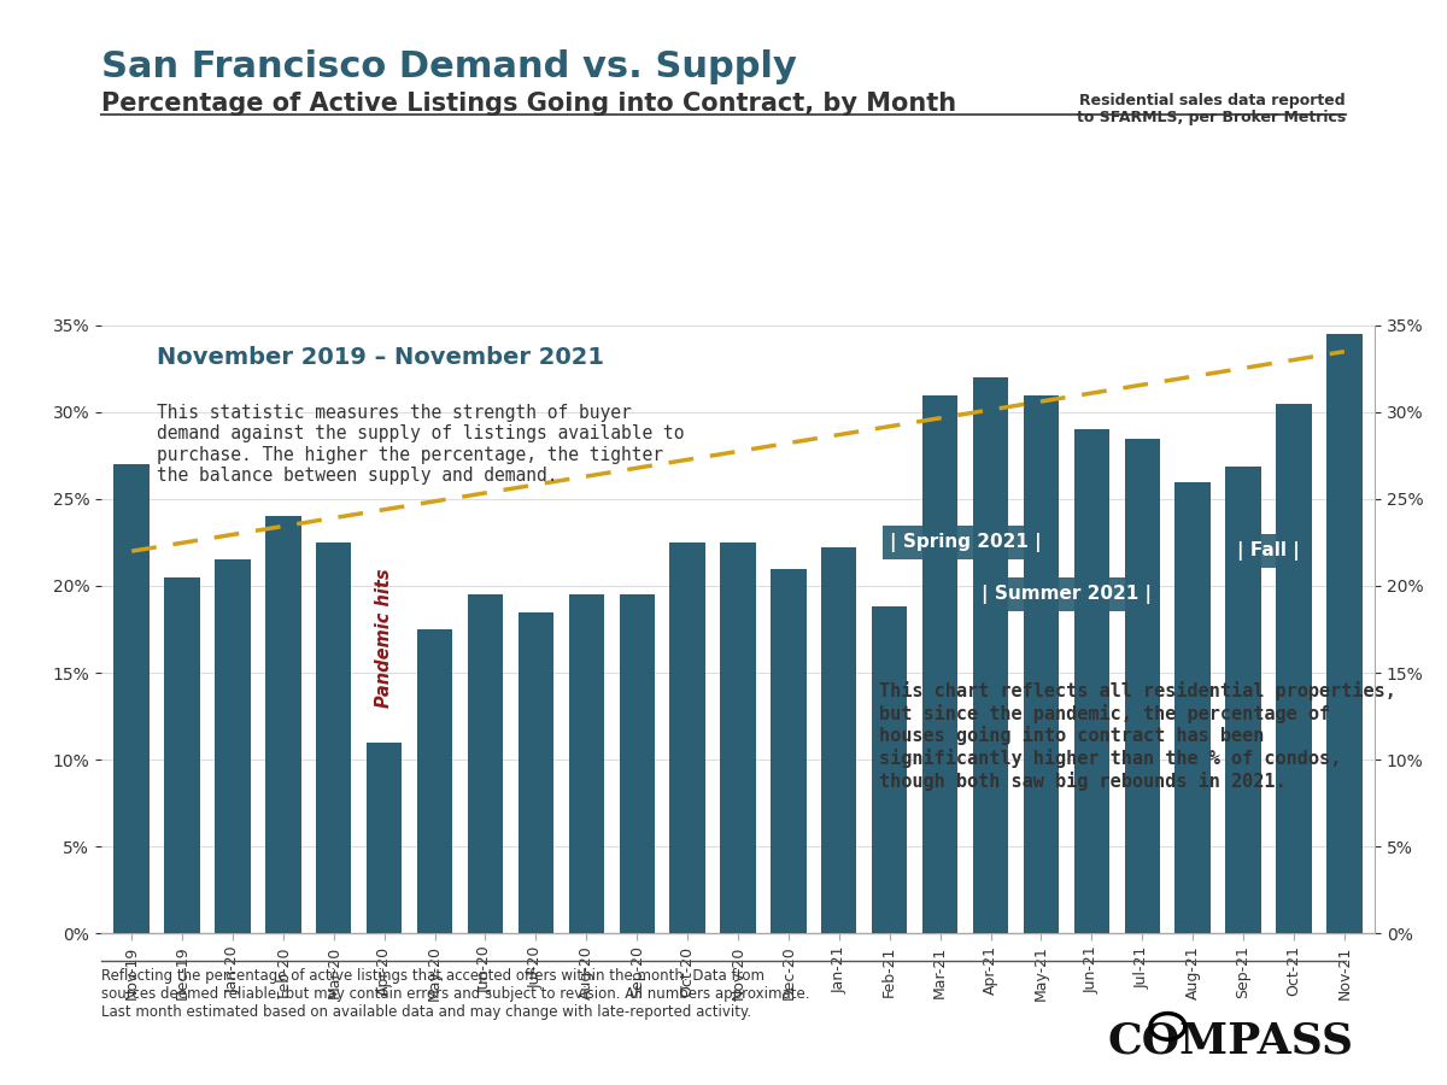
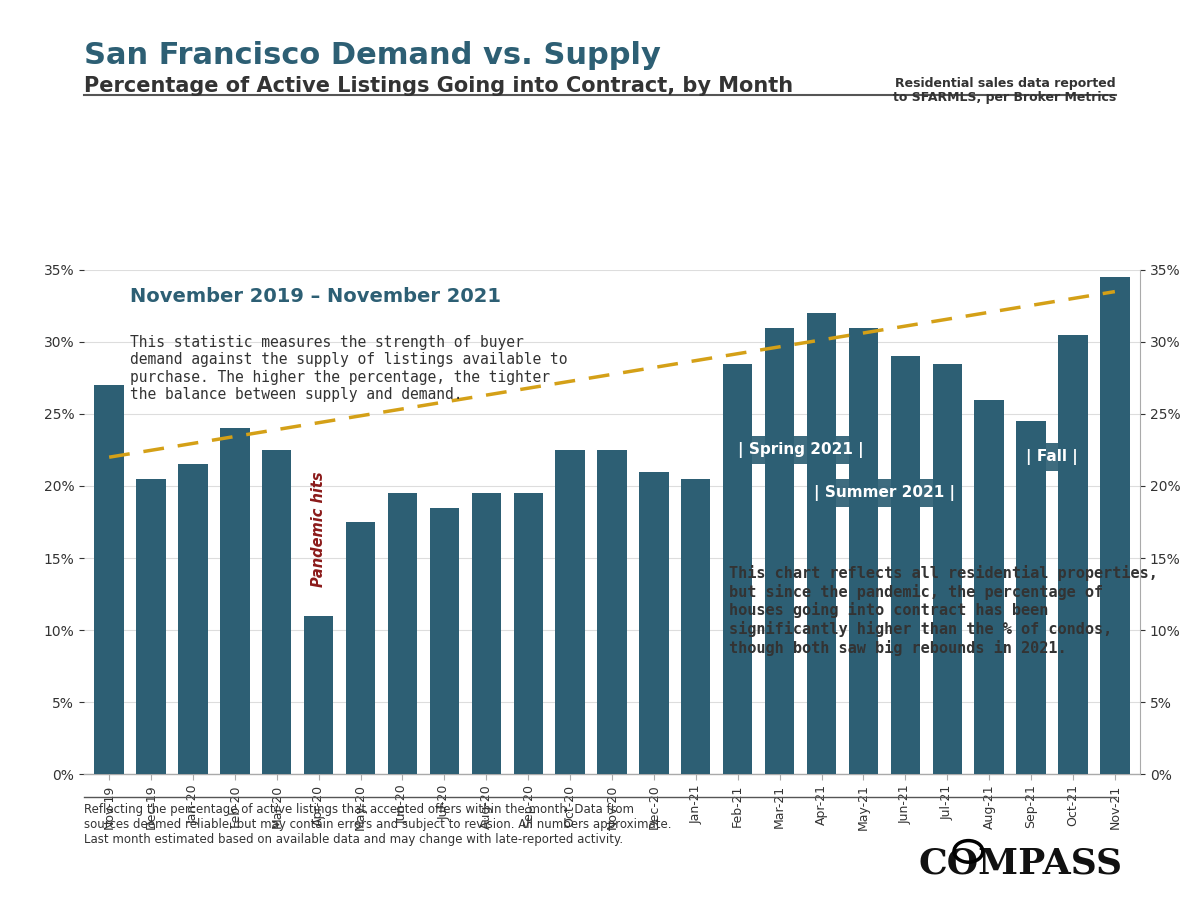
Jan-21: 22.2% -> 20.5%
Feb-21: 18.8% -> 28.5%
Sep-21: 26.9% -> 24.5%
